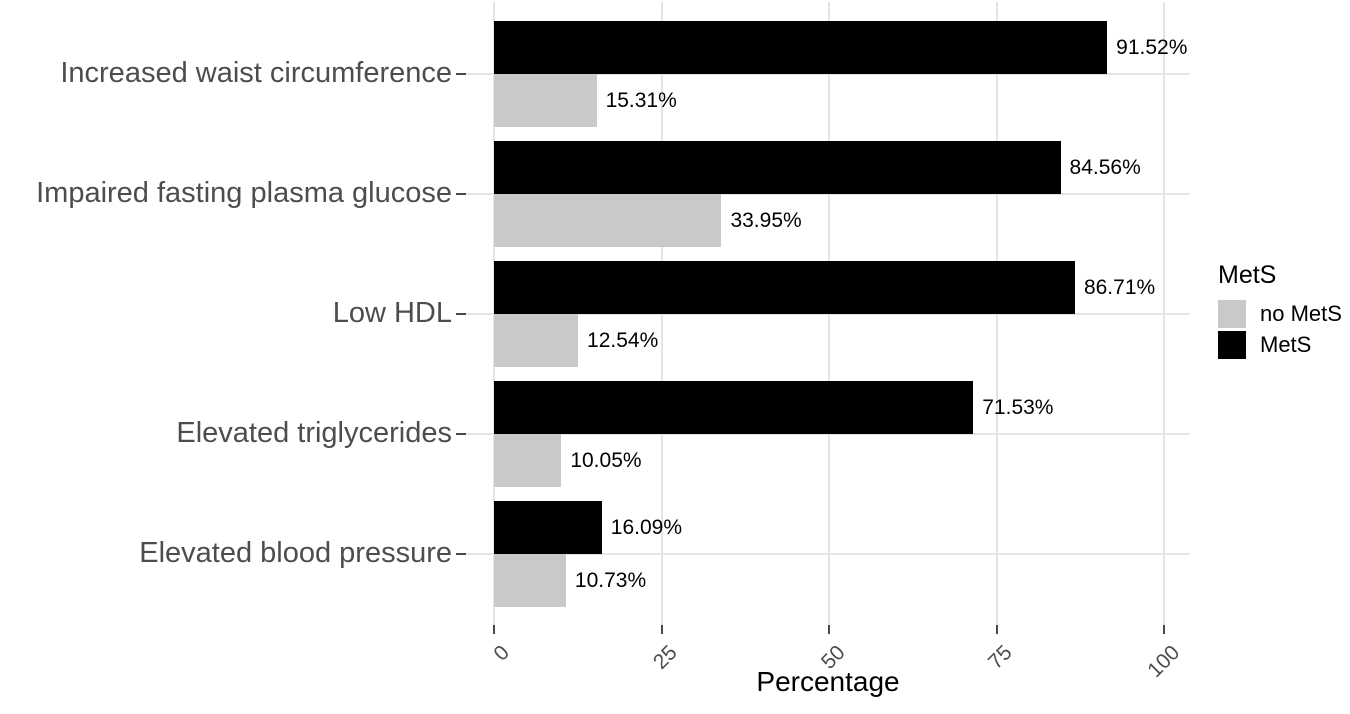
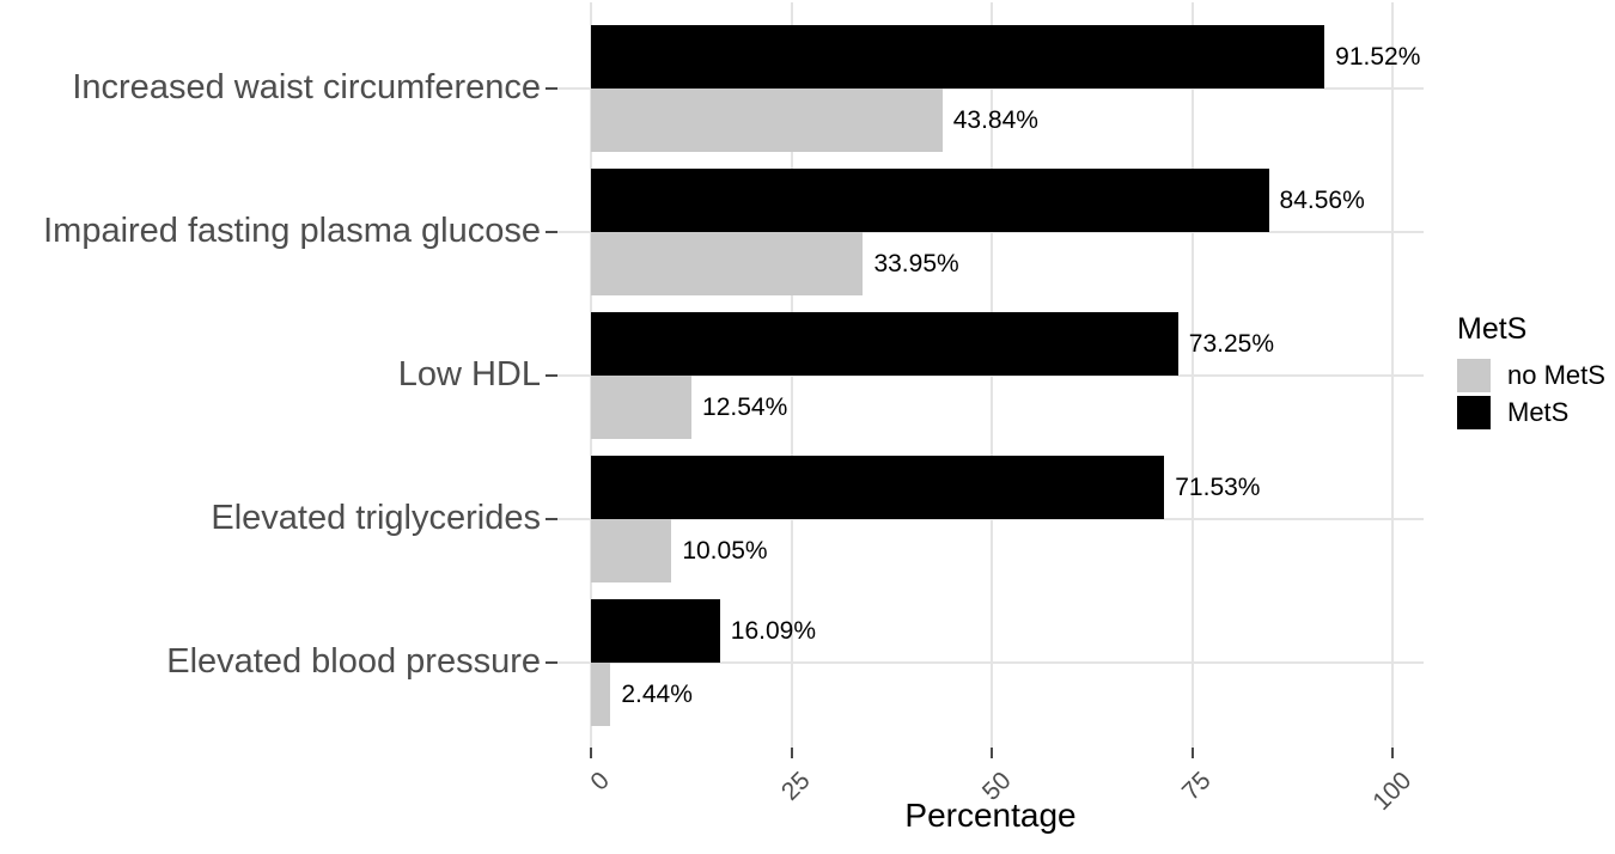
no MetS/Increased waist circumference: 15.31% -> 43.84%
MetS/Low HDL: 86.71% -> 73.25%
no MetS/Elevated blood pressure: 10.73% -> 2.44%
